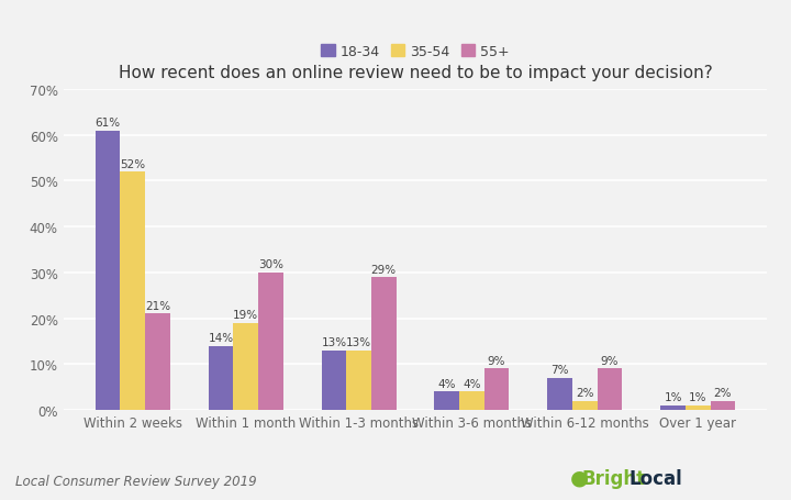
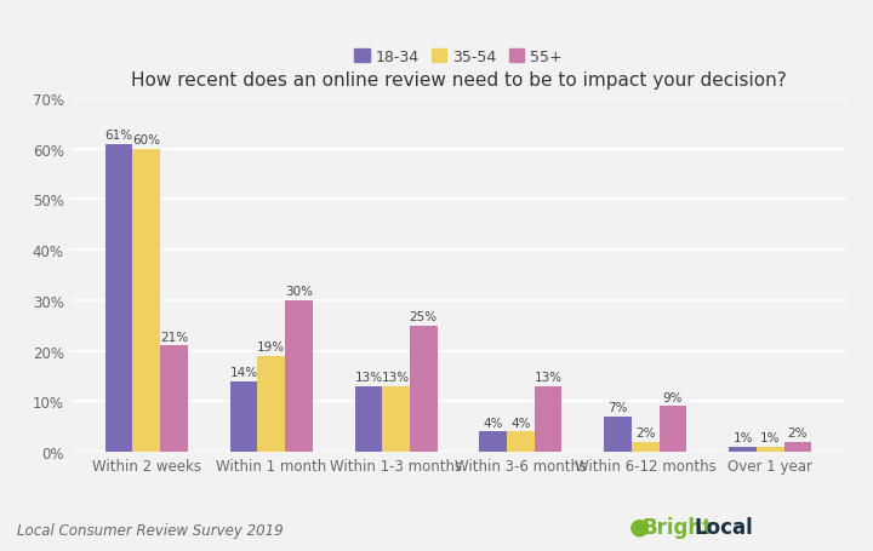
35-54/Within 2 weeks: 52% -> 60%
55+/Within 1-3 months: 29% -> 25%
55+/Within 3-6 months: 9% -> 13%
